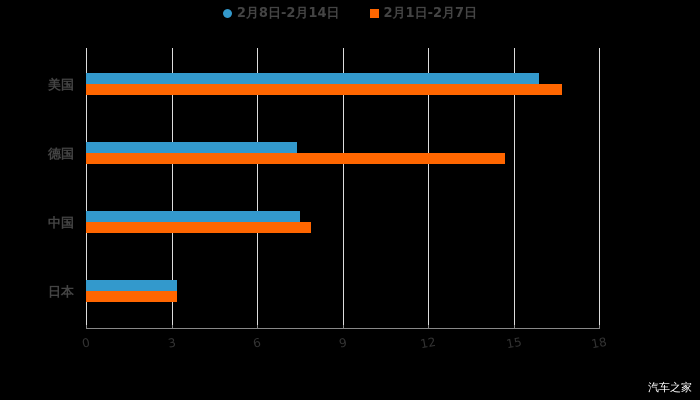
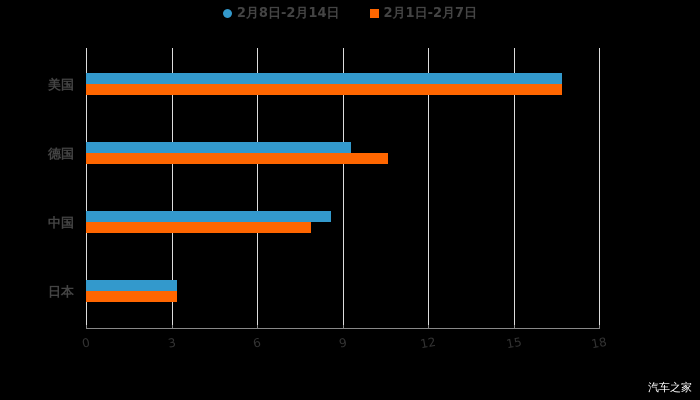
2月8日-2月14日/美国: 15.9 -> 16.7
2月8日-2月14日/德国: 7.4 -> 9.3
2月1日-2月7日/德国: 14.7 -> 10.6
2月8日-2月14日/中国: 7.5 -> 8.6
